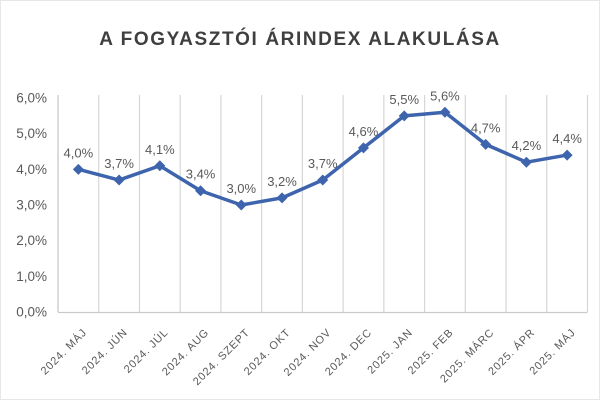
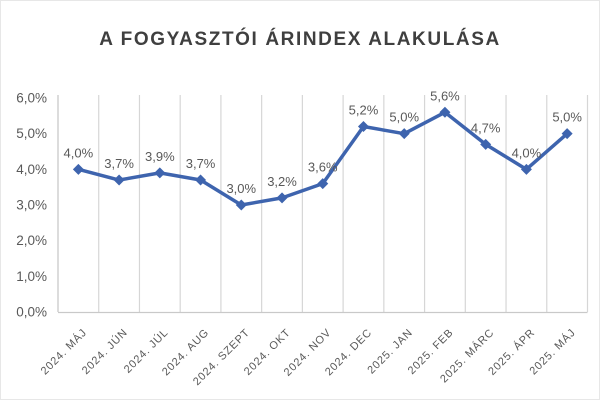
2024. JÚL: 4,1% -> 3,9%
2024. AUG: 3,4% -> 3,7%
2024. NOV: 3,7% -> 3,6%
2024. DEC: 4,6% -> 5,2%
2025. JAN: 5,5% -> 5,0%
2025. ÁPR: 4,2% -> 4,0%
2025. MÁJ: 4,4% -> 5,0%
